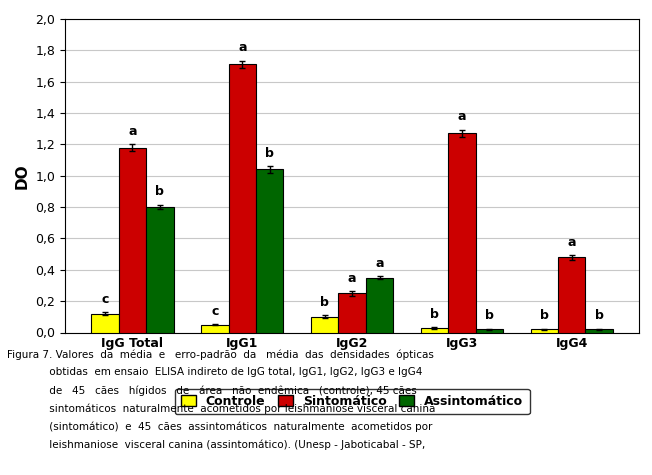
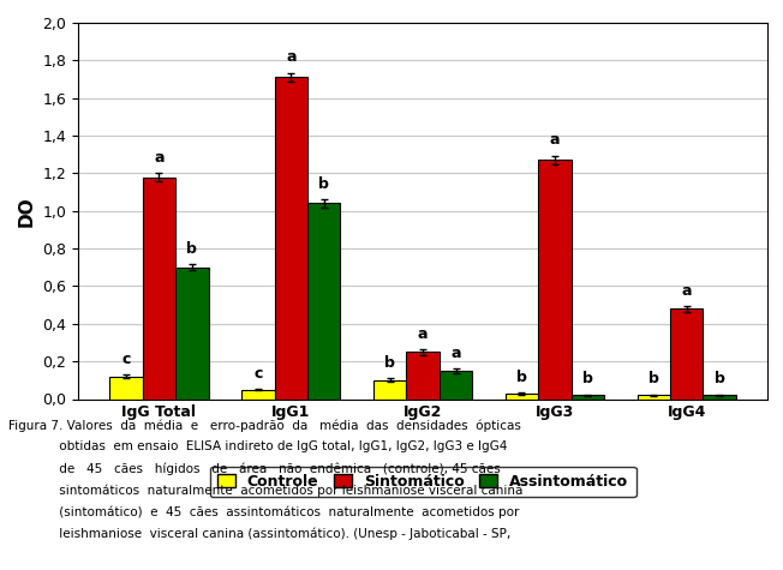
Assintomático/IgG Total: 0,80 -> 0,70
Assintomático/IgG2: 0,35 -> 0,15
